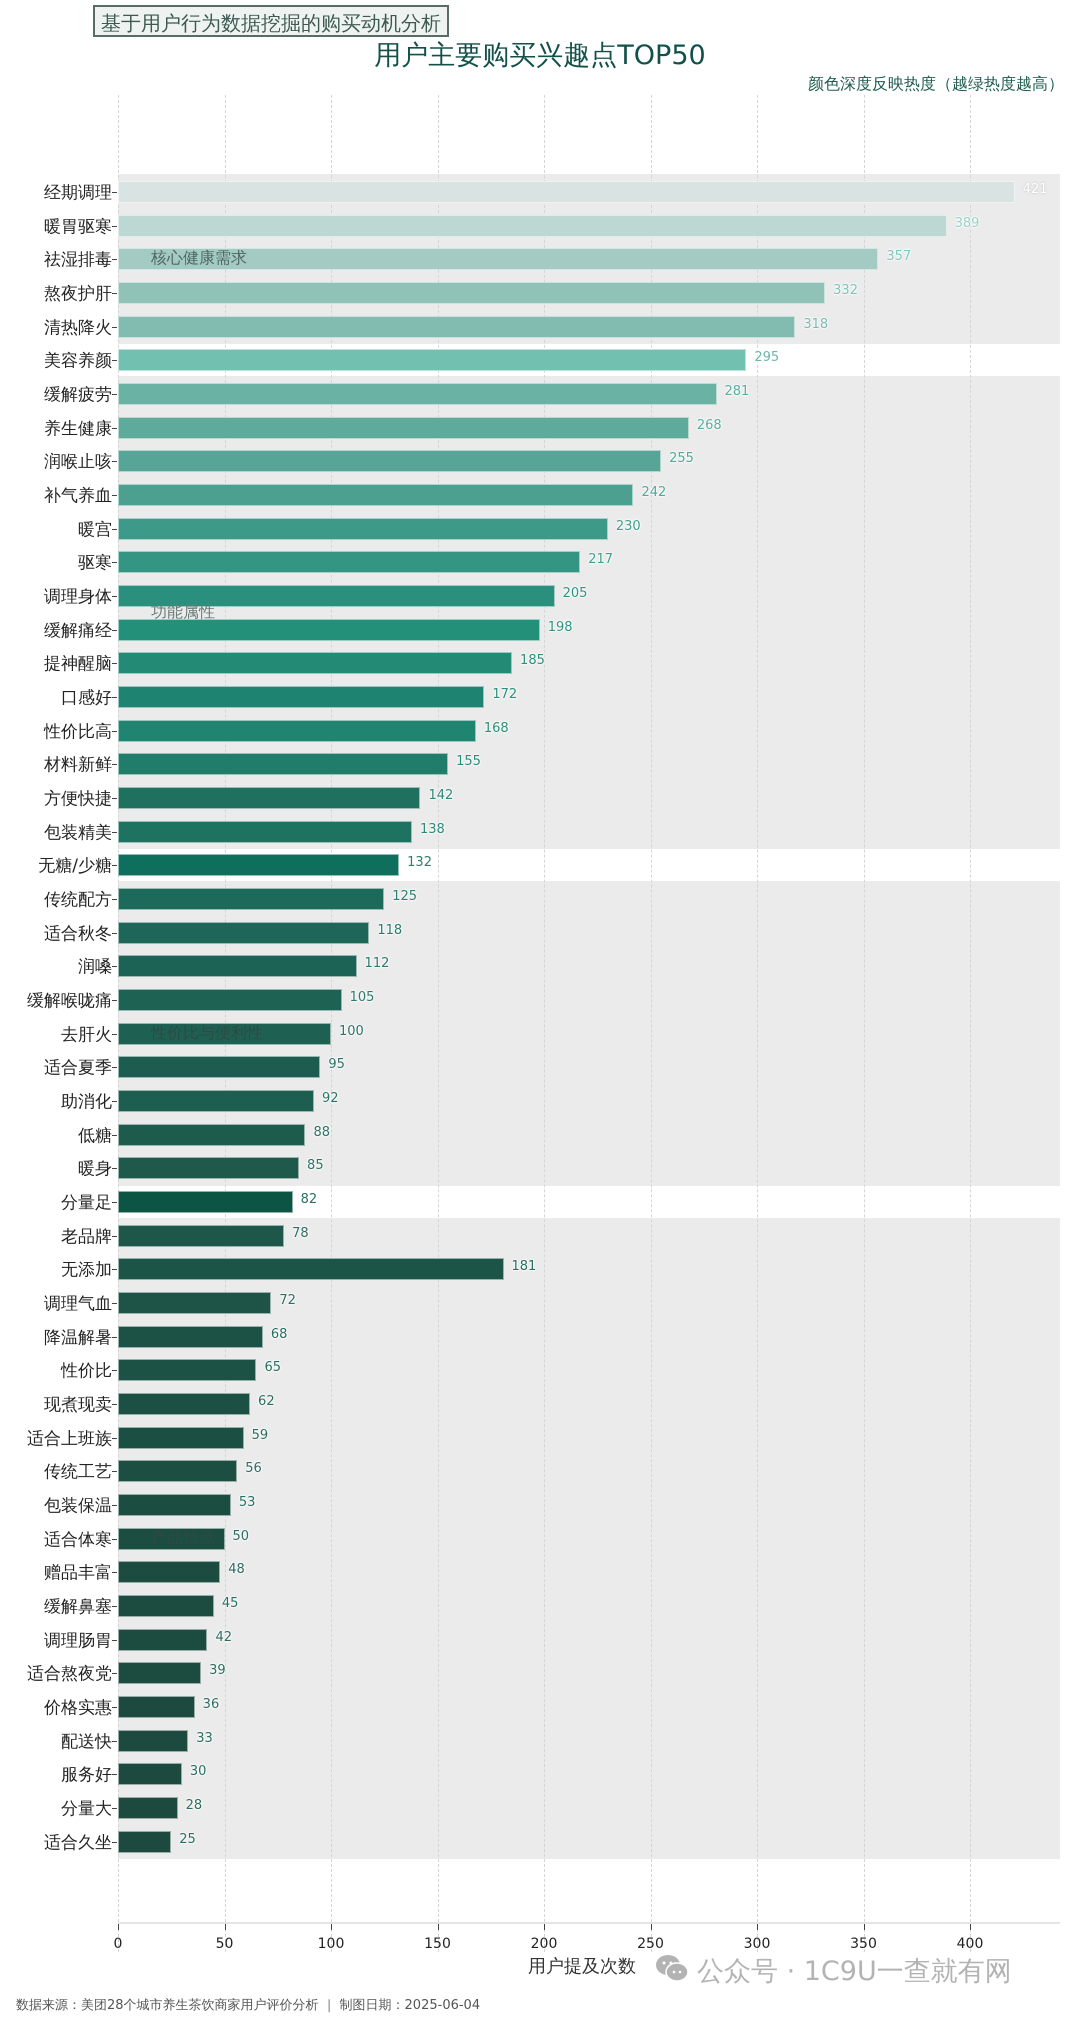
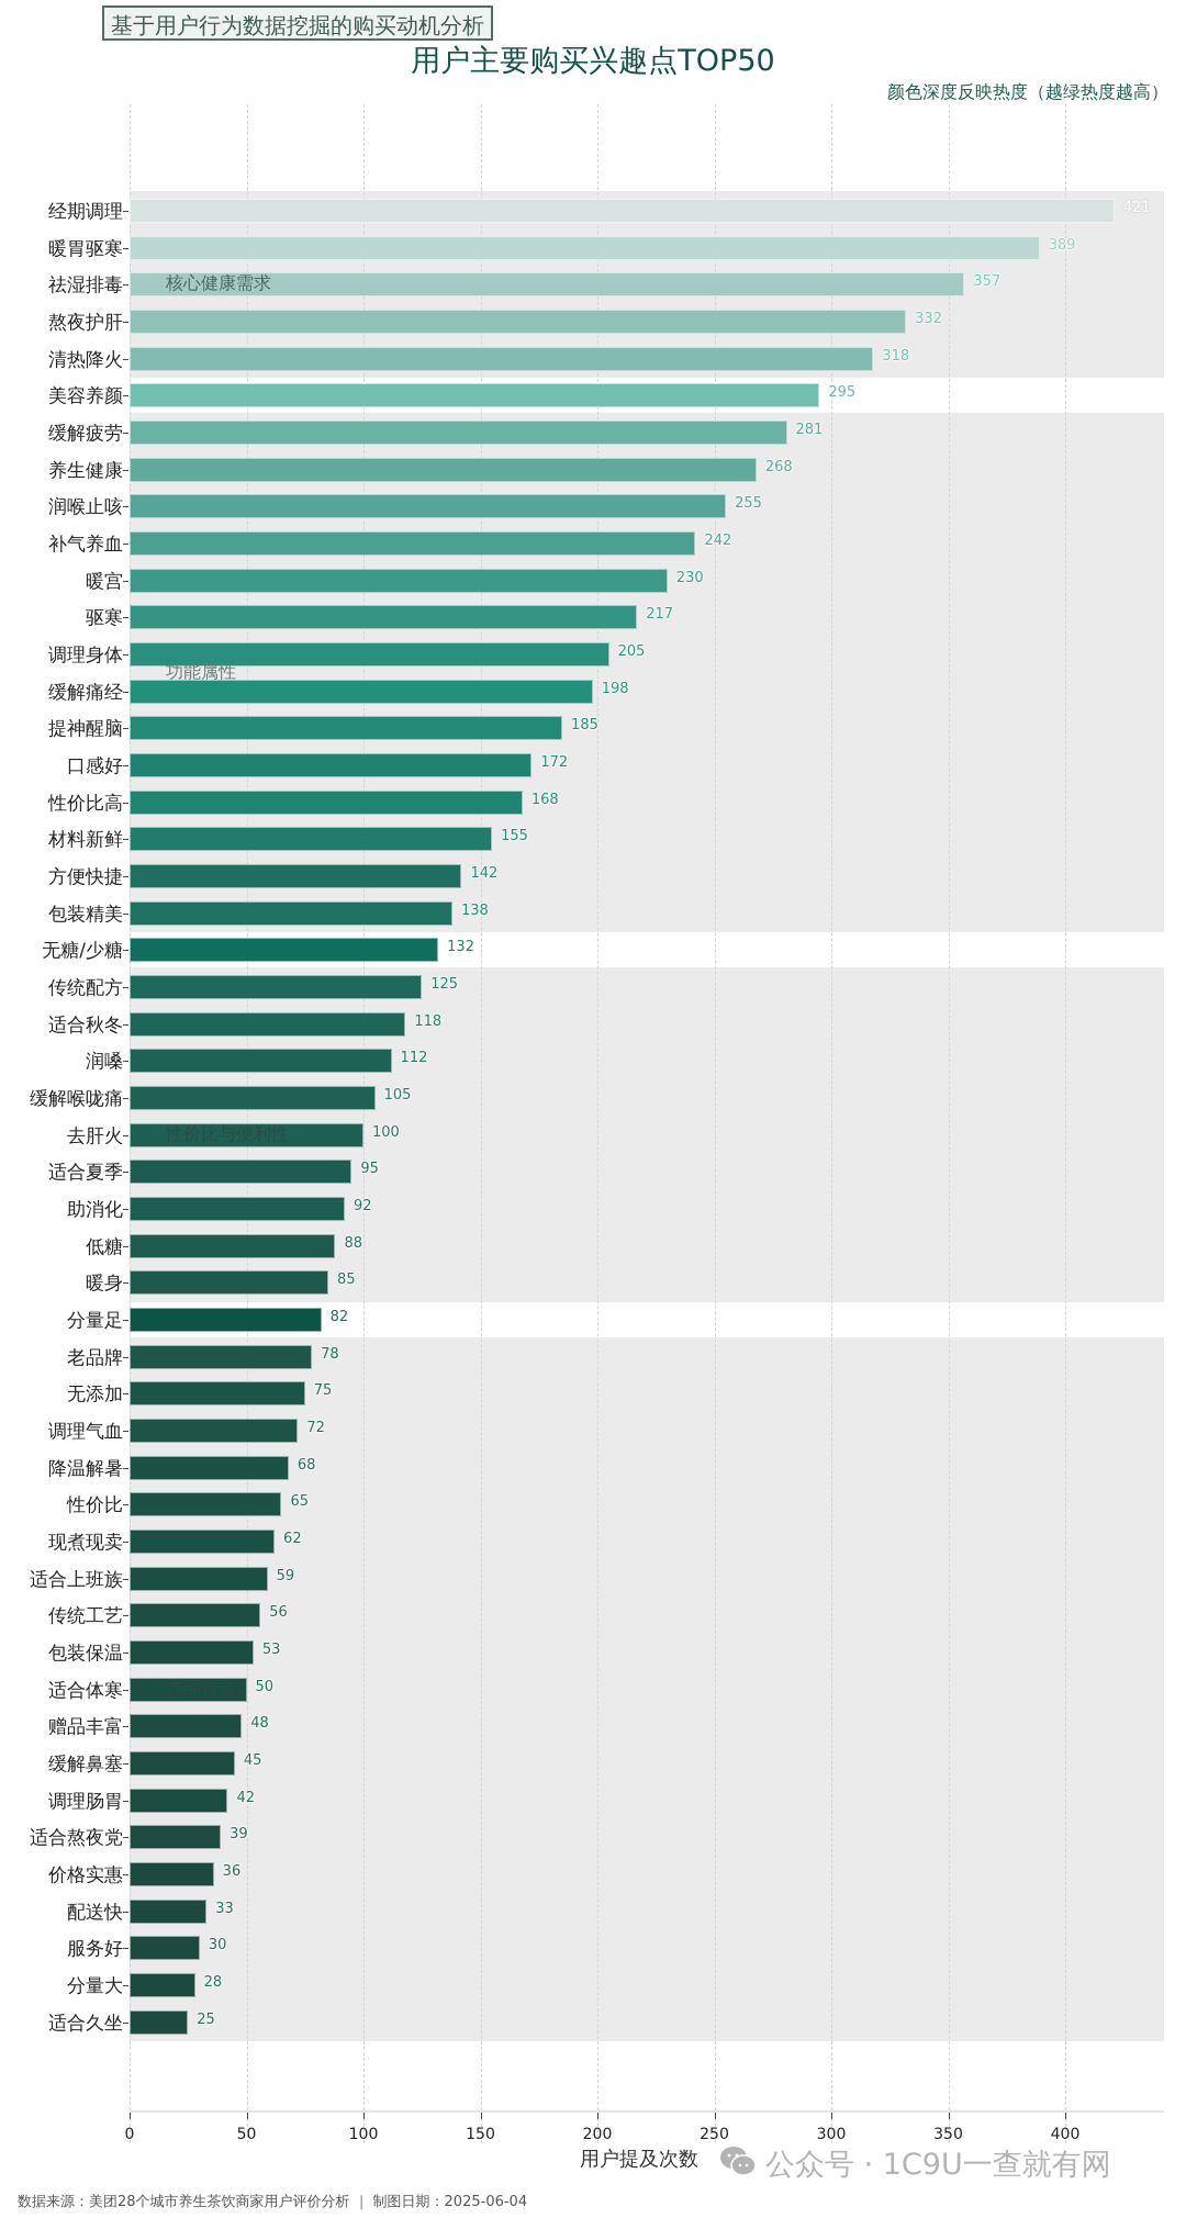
无添加: 181 -> 75
